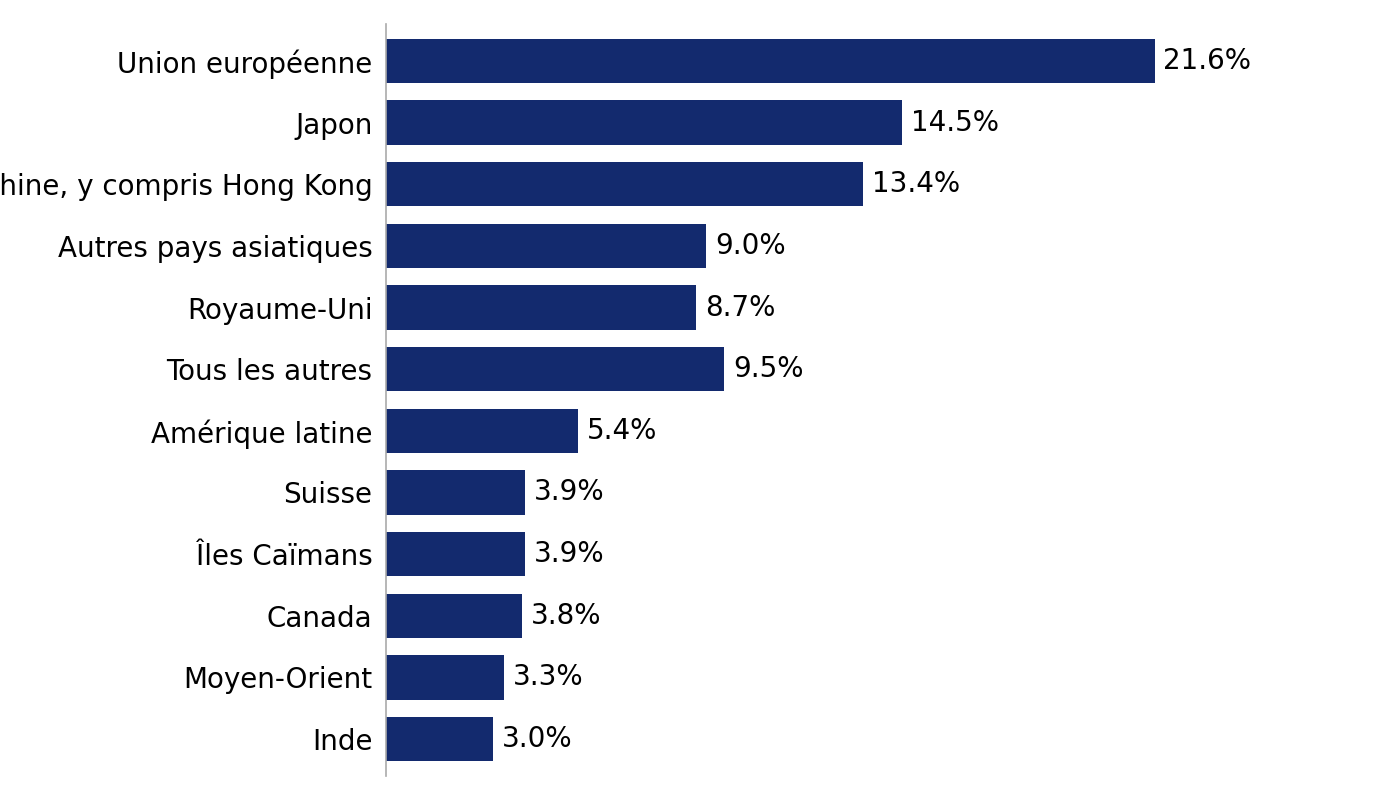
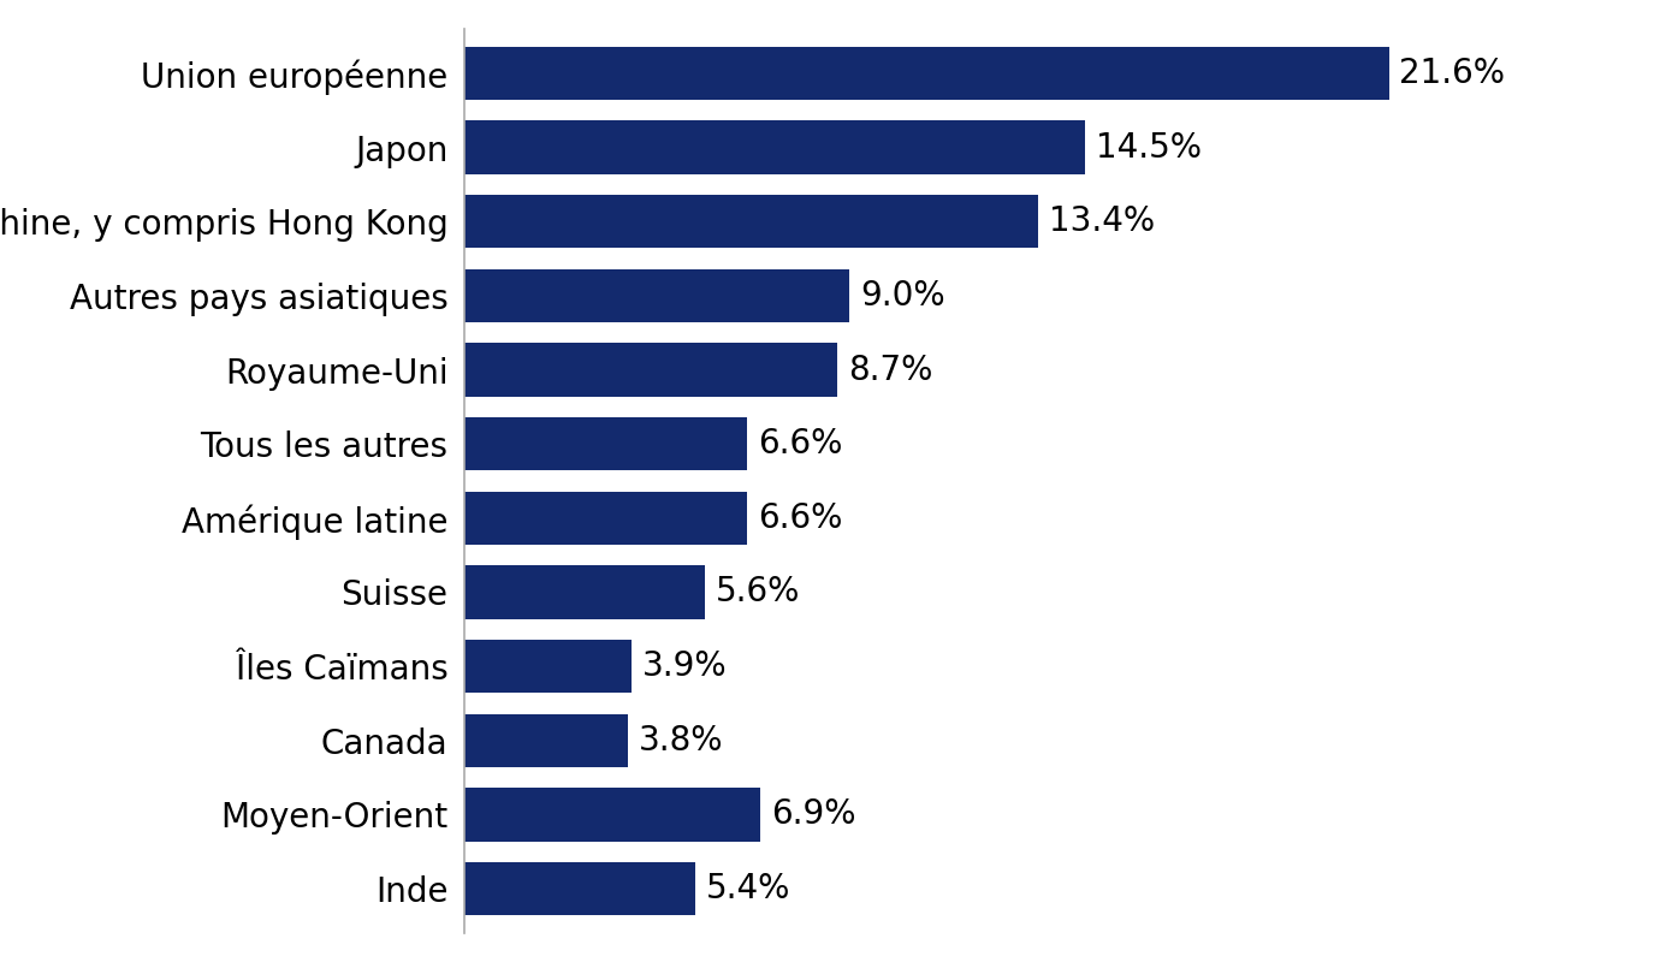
Tous les autres: 9.5% -> 6.6%
Amérique latine: 5.4% -> 6.6%
Suisse: 3.9% -> 5.6%
Moyen-Orient: 3.3% -> 6.9%
Inde: 3.0% -> 5.4%
